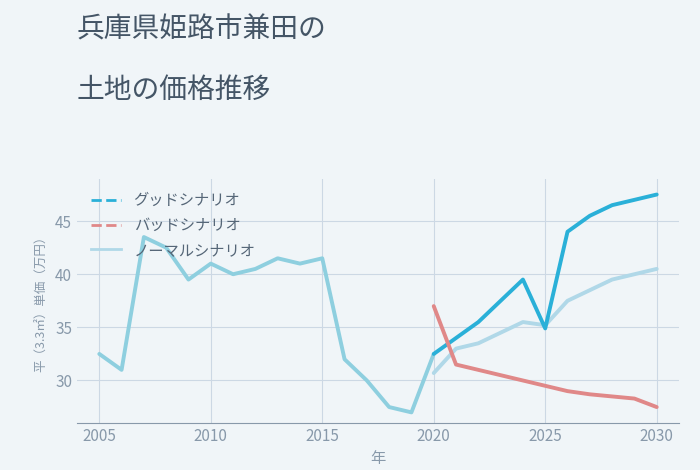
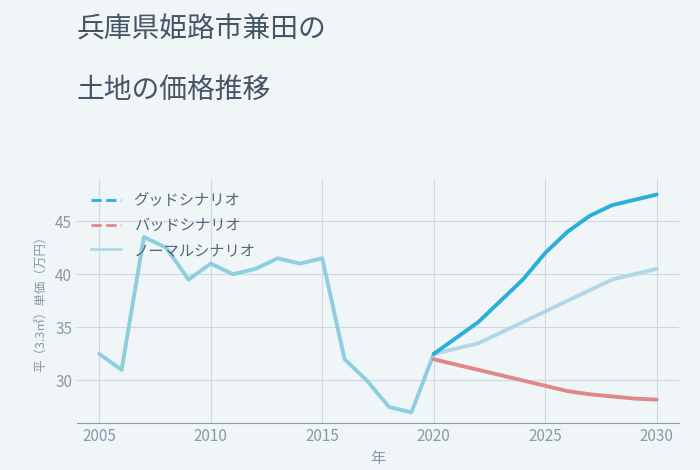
バッドシナリオ/2020: 37.0 -> 32.0
ノーマルシナリオ/2020: 30.7 -> 32.5
グッドシナリオ/2025: 34.9 -> 42.0
ノーマルシナリオ/2025: 35.2 -> 36.5
バッドシナリオ/2030: 27.5 -> 28.2
